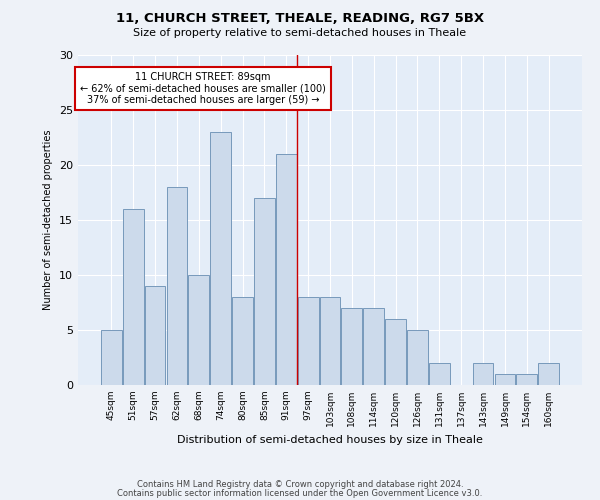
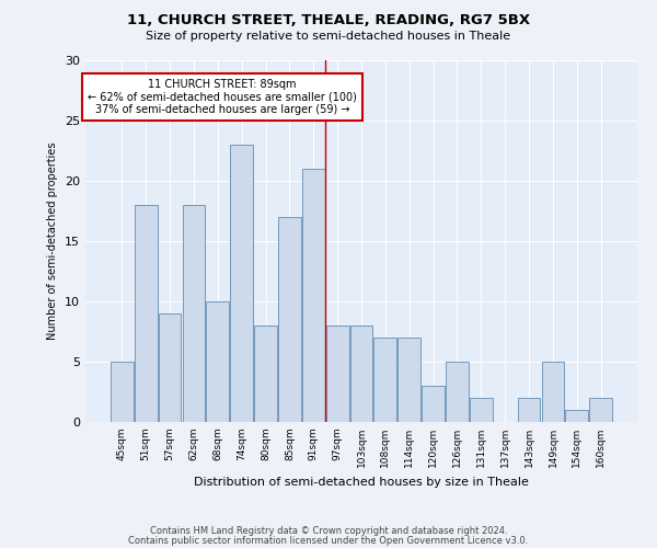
51sqm: 16 -> 18
120sqm: 6 -> 3
149sqm: 1 -> 5
